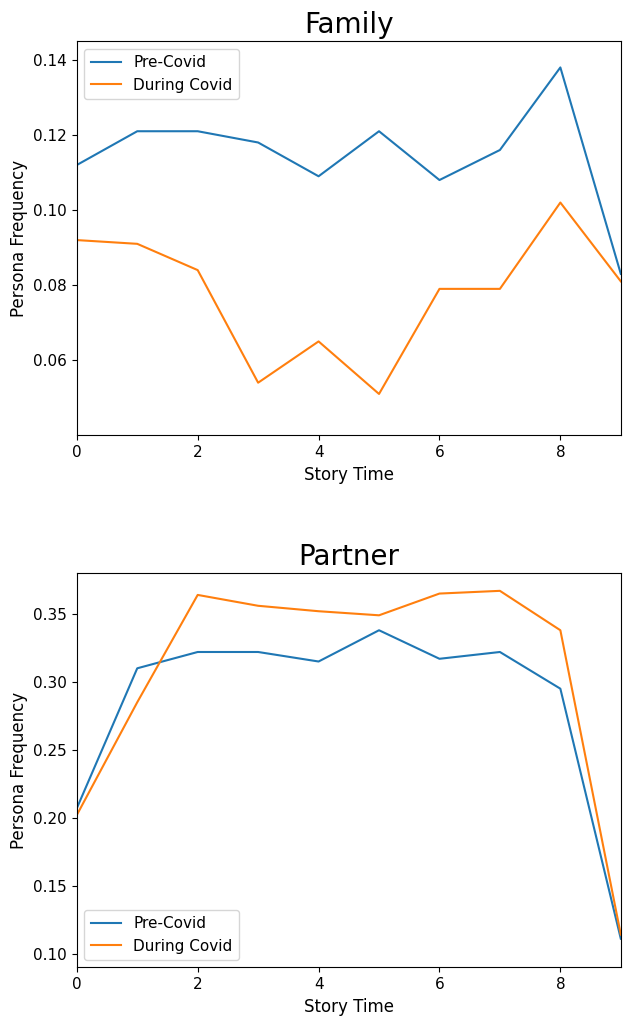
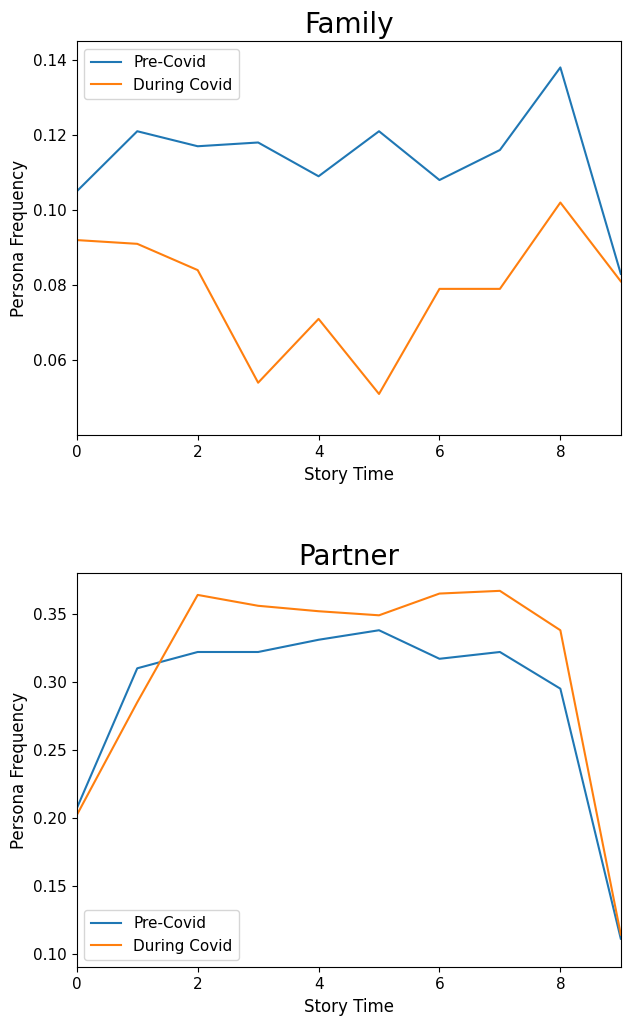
Family/Pre-Covid/0: 0.112 -> 0.105
Family/Pre-Covid/2: 0.121 -> 0.117
Family/During Covid/4: 0.065 -> 0.071
Partner/Pre-Covid/4: 0.315 -> 0.331
